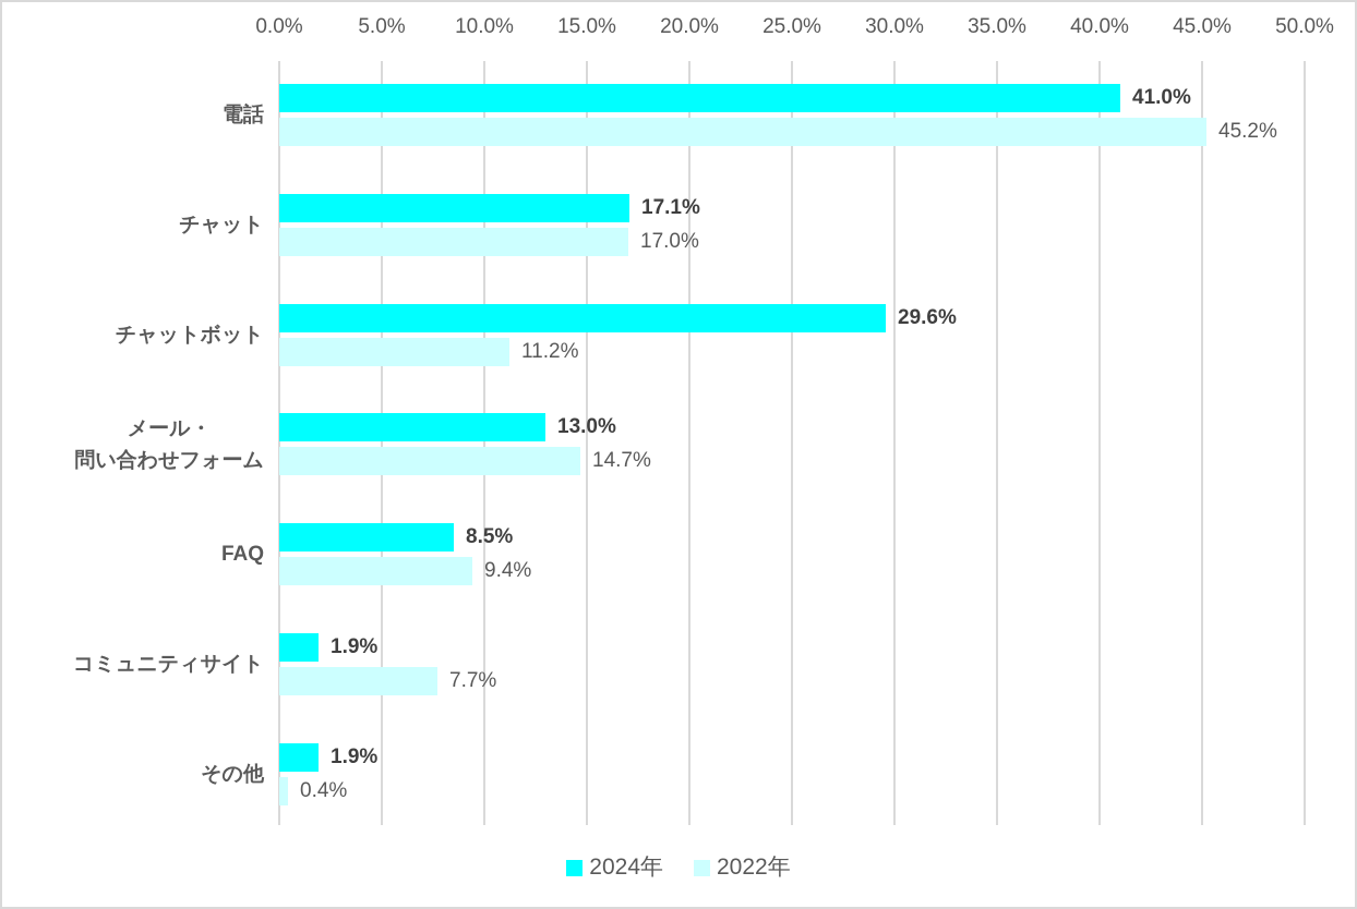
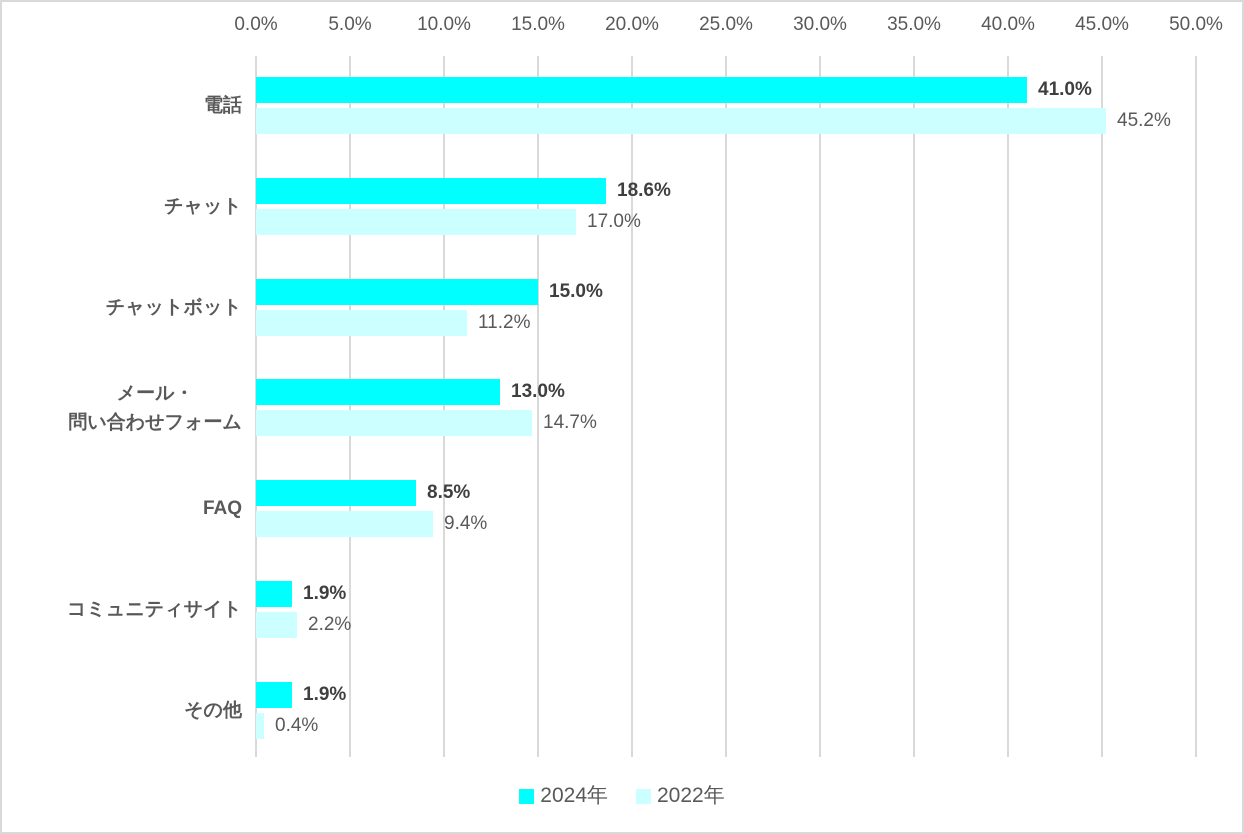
2024年/チャット: 17.1% -> 18.6%
2024年/チャットボット: 29.6% -> 15.0%
2022年/コミュニティサイト: 7.7% -> 2.2%
